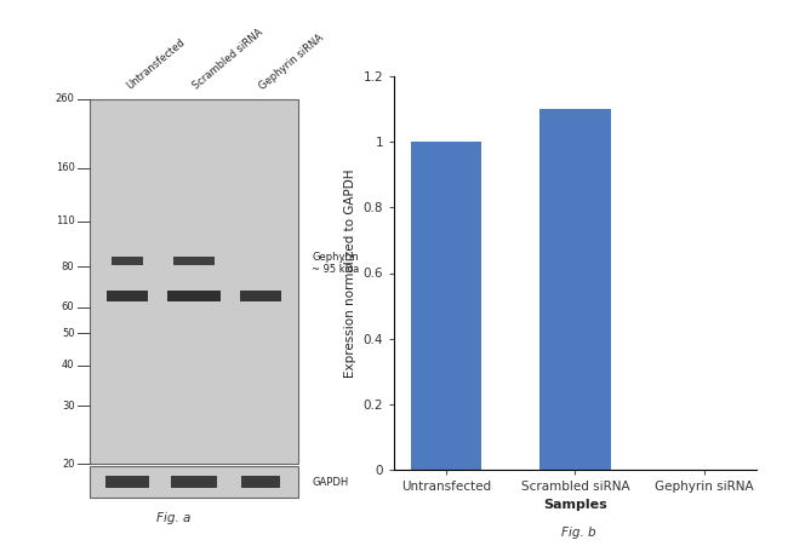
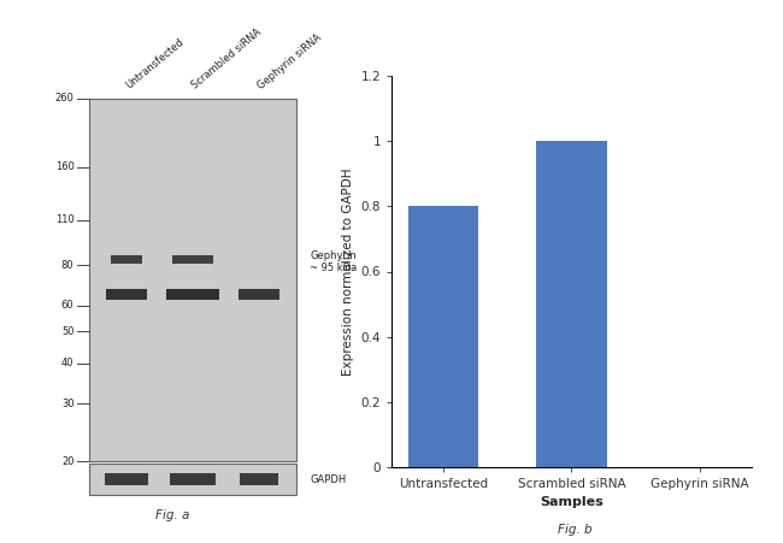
Untransfected: 1.0 -> 0.8
Scrambled siRNA: 1.1 -> 1.0
